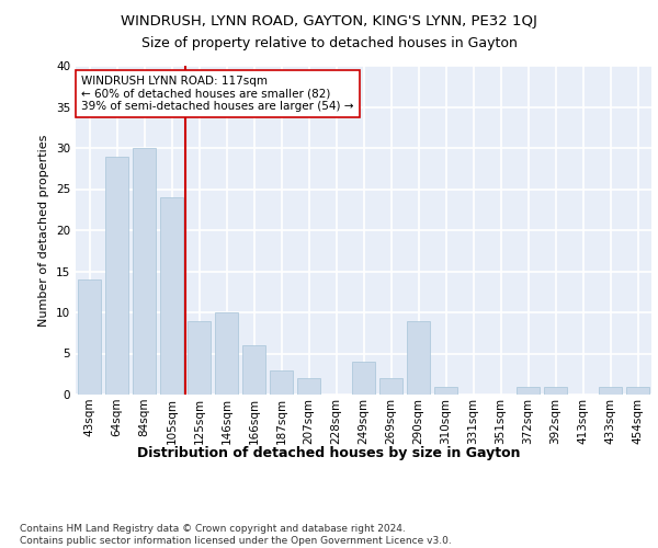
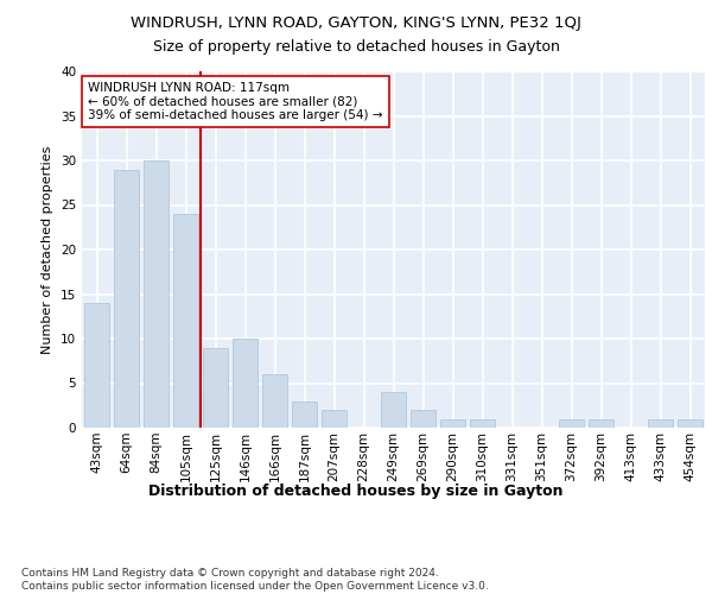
290sqm: 9 -> 1
